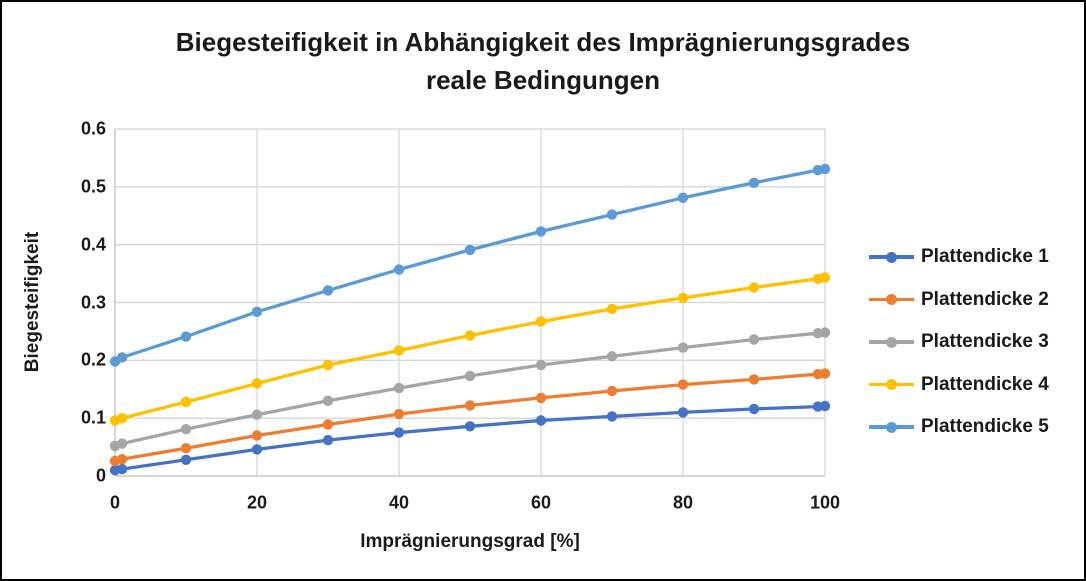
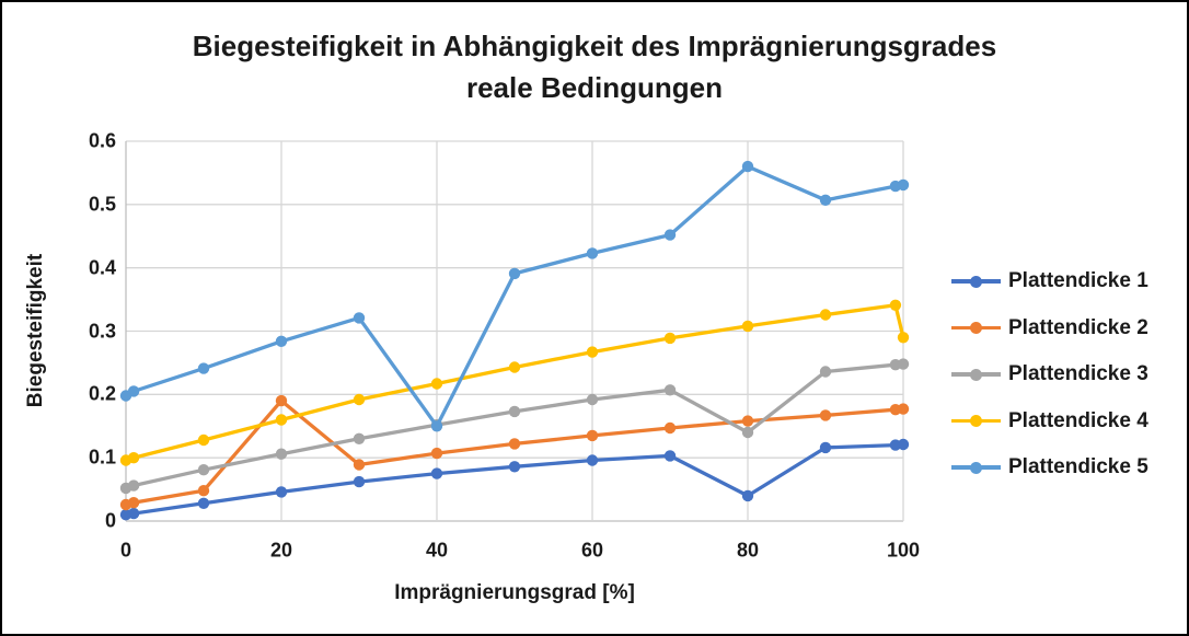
Plattendicke 2/20: 0.07 -> 0.19
Plattendicke 5/40: 0.36 -> 0.15
Plattendicke 1/80: 0.11 -> 0.04
Plattendicke 3/80: 0.22 -> 0.14
Plattendicke 5/80: 0.48 -> 0.56
Plattendicke 4/100: 0.34 -> 0.29
